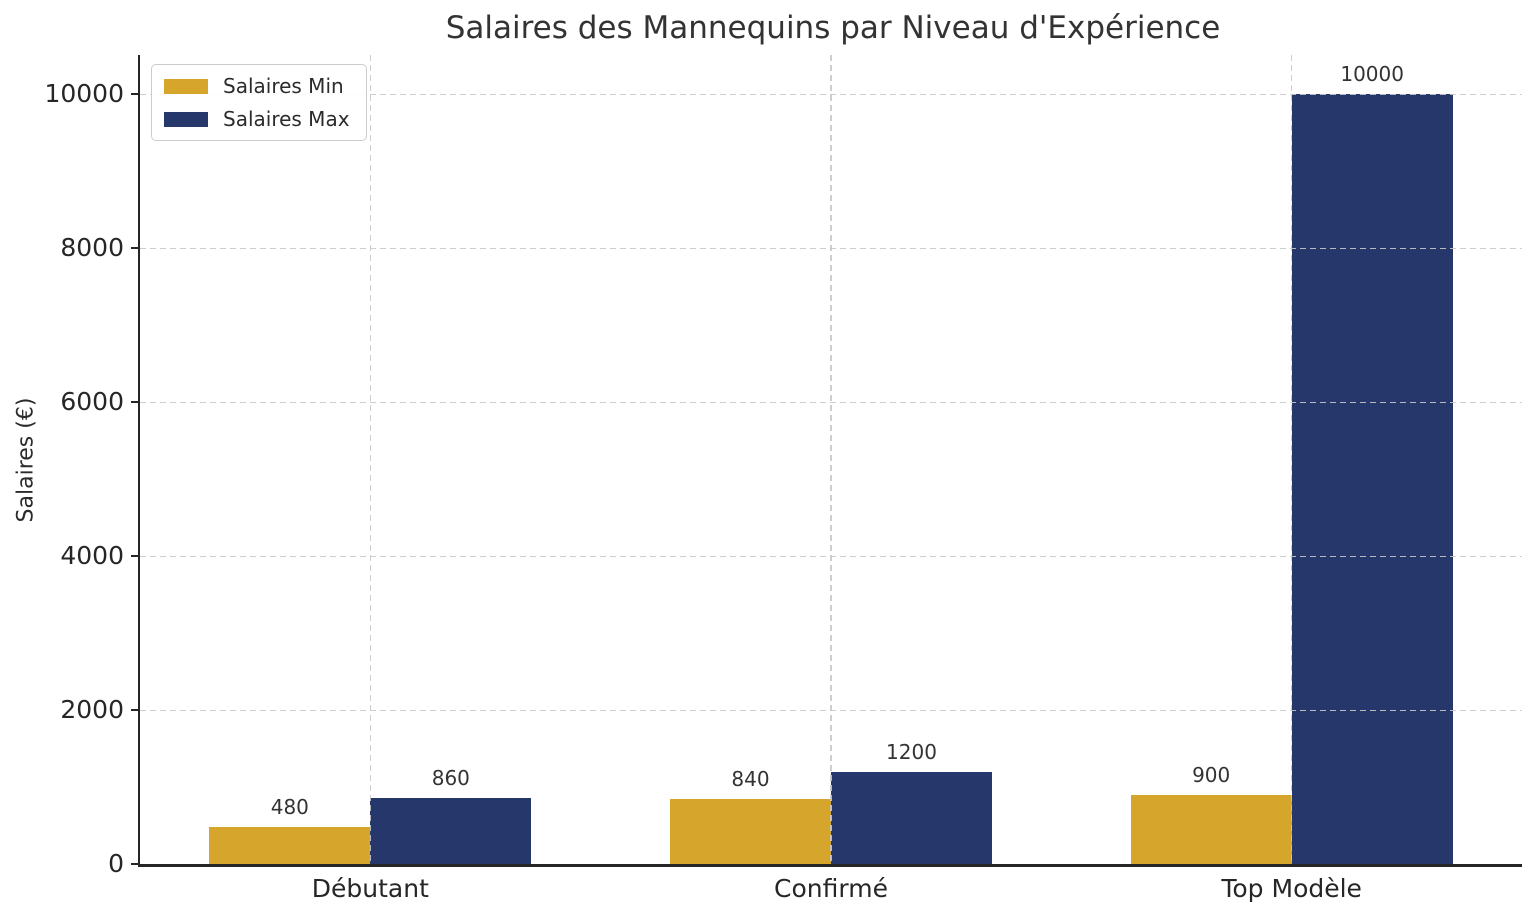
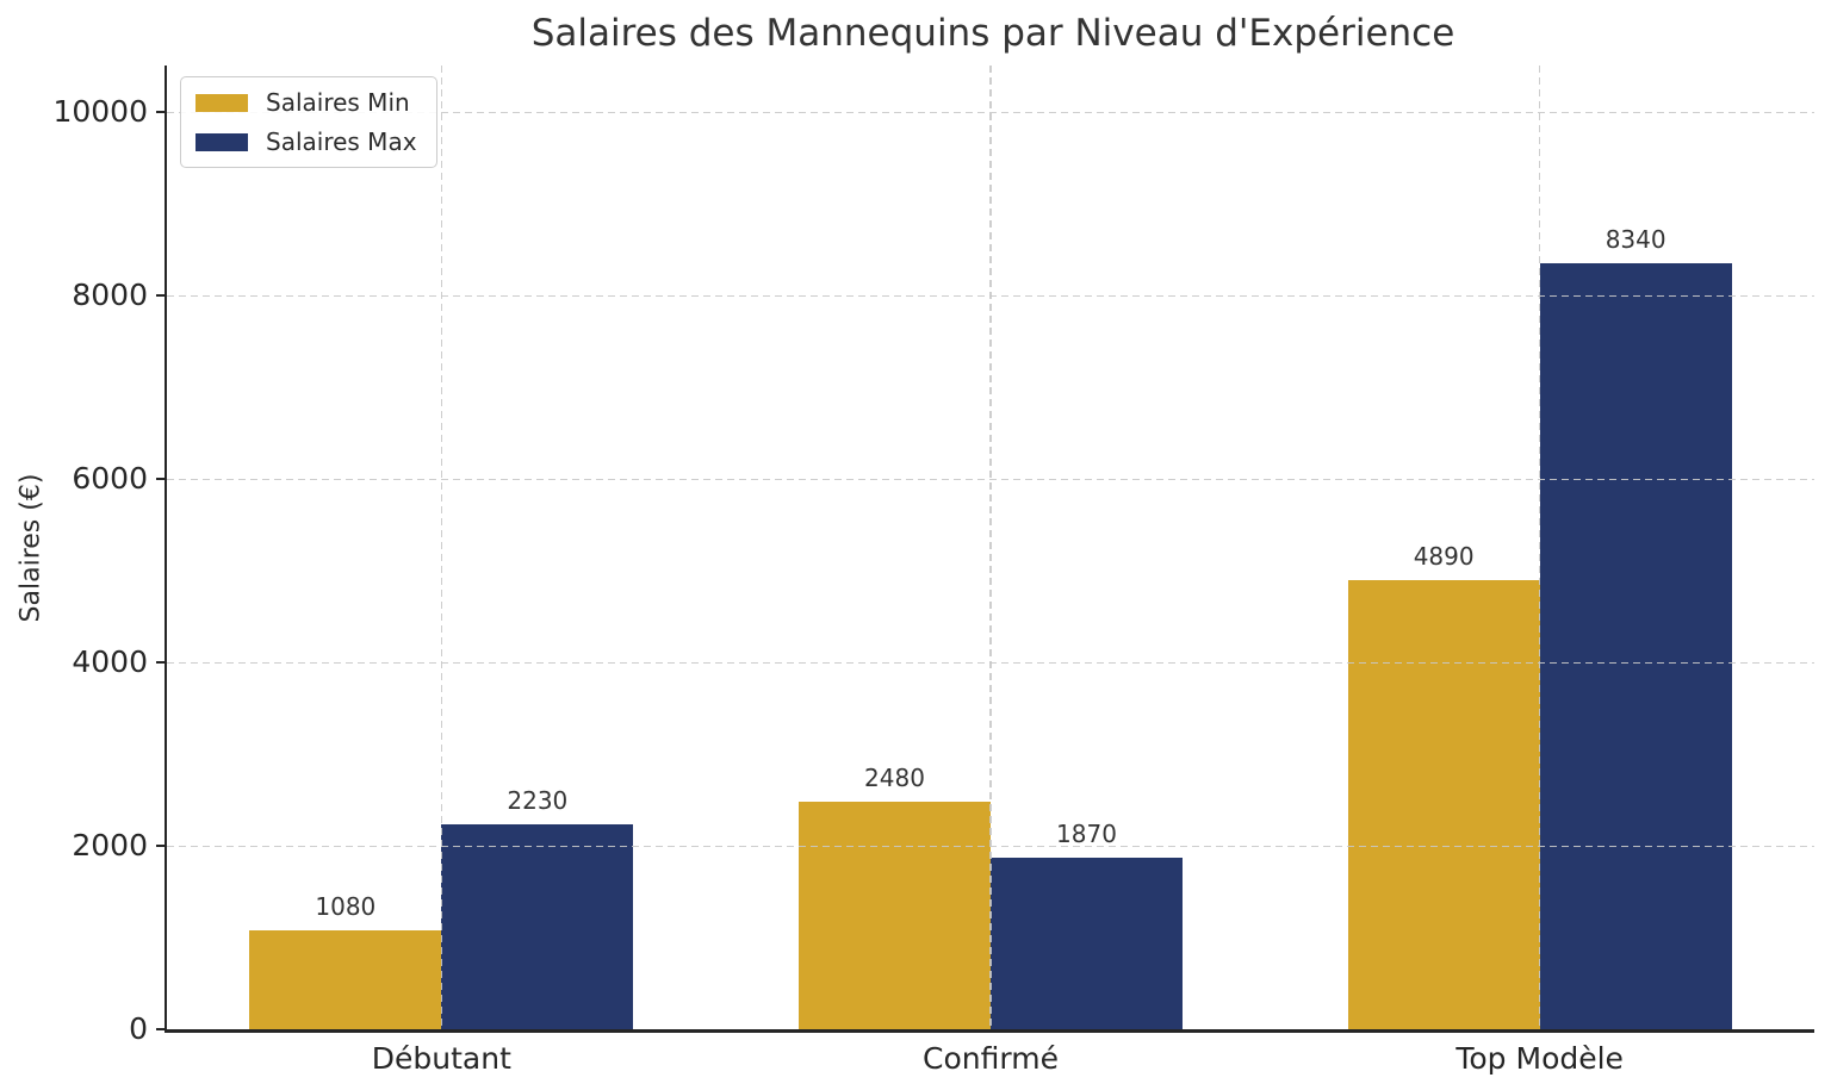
Salaires Min/Débutant: 480 -> 1080
Salaires Max/Débutant: 860 -> 2230
Salaires Min/Confirmé: 840 -> 2480
Salaires Max/Confirmé: 1200 -> 1870
Salaires Min/Top Modèle: 900 -> 4890
Salaires Max/Top Modèle: 10000 -> 8340
